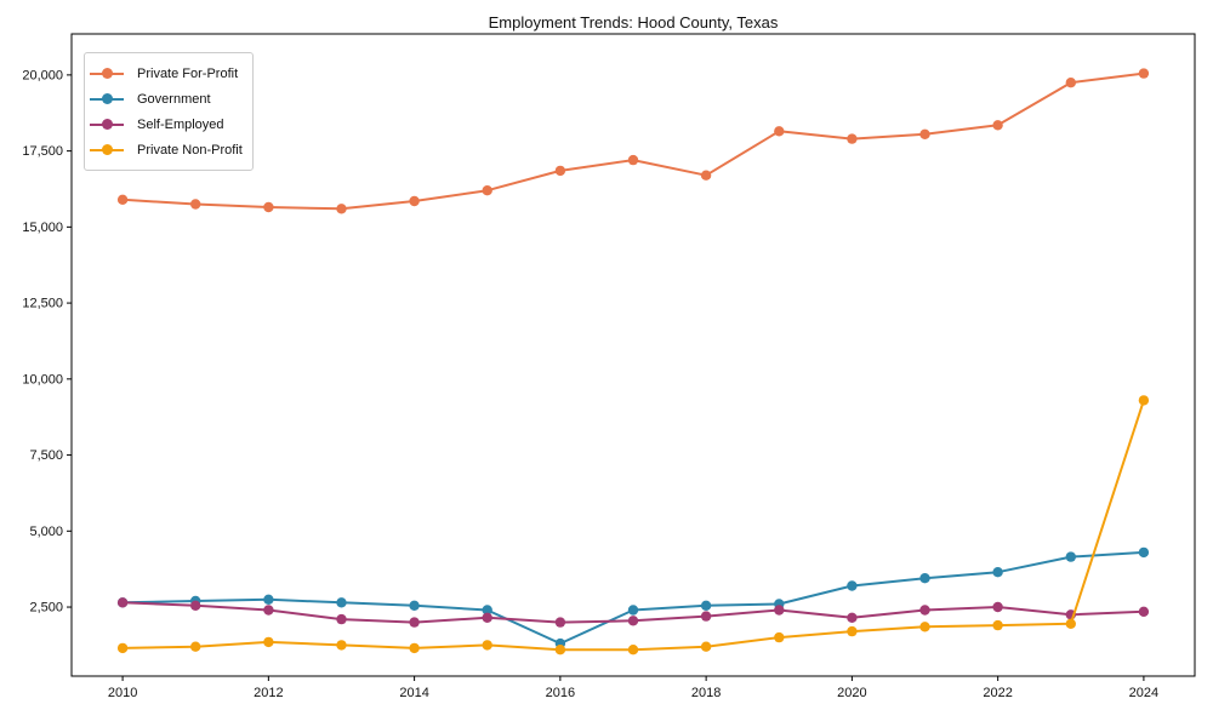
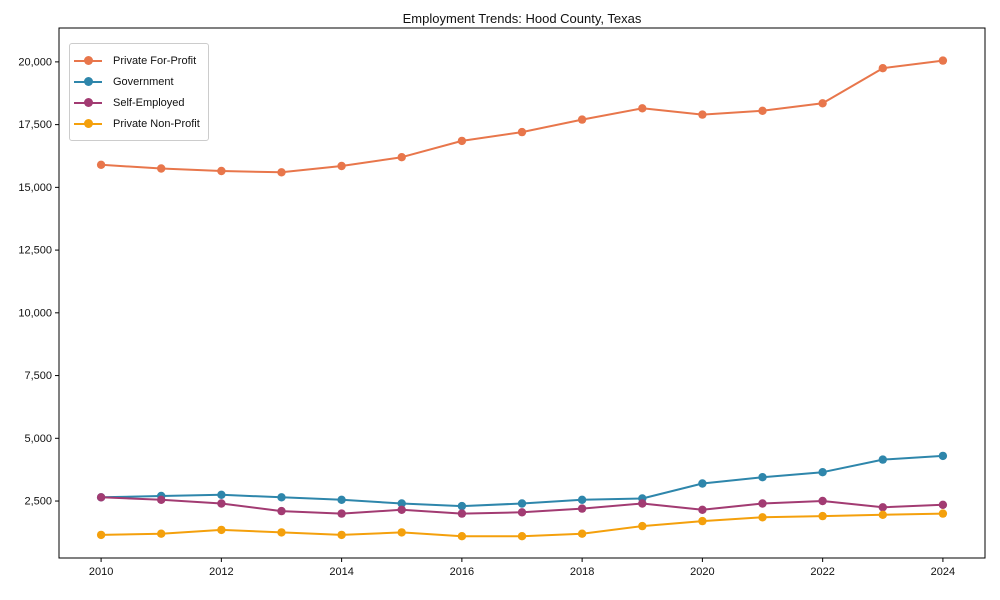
Government/2016: 1300 -> 2300
Private For-Profit/2018: 16700 -> 17700
Private Non-Profit/2024: 9300 -> 2000
